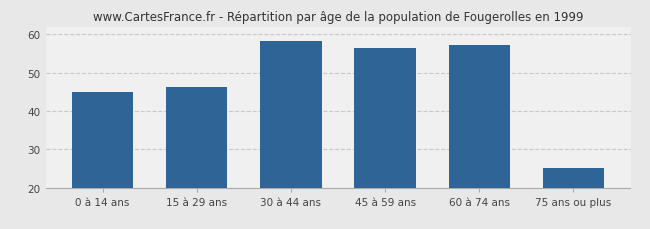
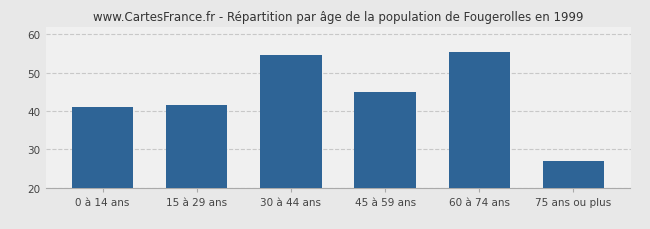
0 à 14 ans: 45.0 -> 41.0
15 à 29 ans: 46.2 -> 41.5
30 à 44 ans: 58.2 -> 54.5
45 à 59 ans: 56.3 -> 45.0
60 à 74 ans: 57.3 -> 55.5
75 ans ou plus: 25.0 -> 27.0
